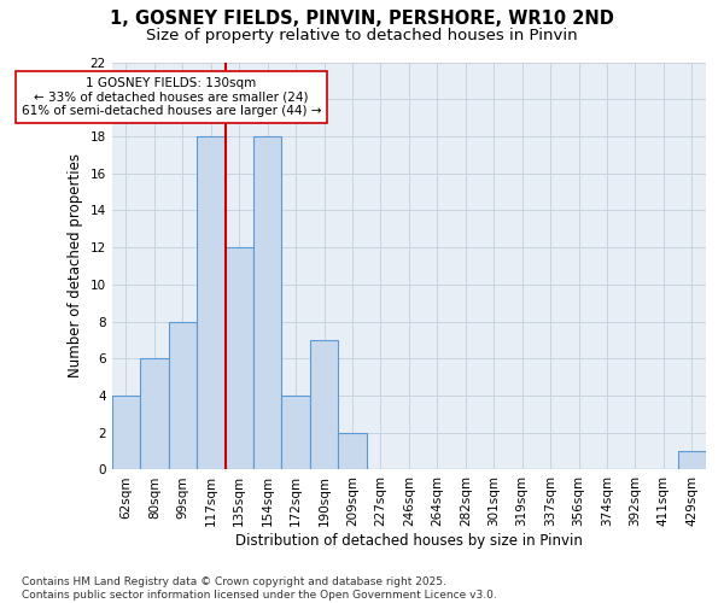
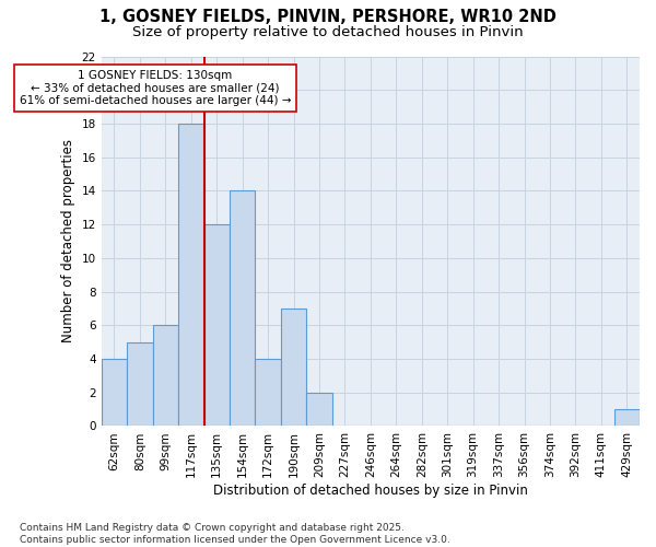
80sqm: 6 -> 5
99sqm: 8 -> 6
154sqm: 18 -> 14
